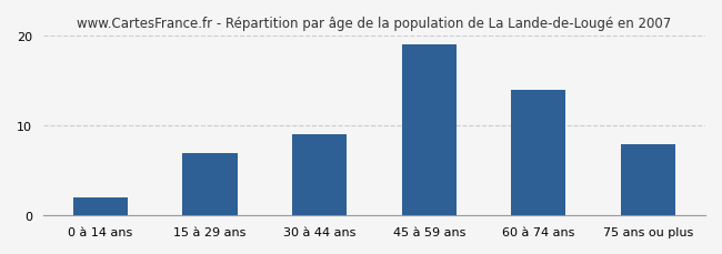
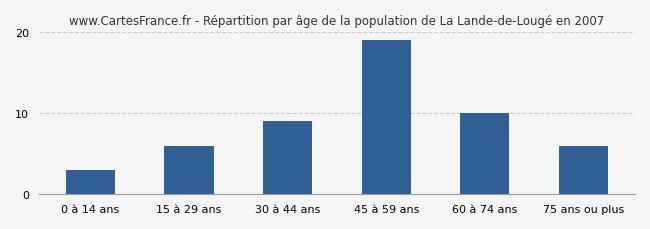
0 à 14 ans: 2 -> 3
15 à 29 ans: 7 -> 6
60 à 74 ans: 14 -> 10
75 ans ou plus: 8 -> 6
